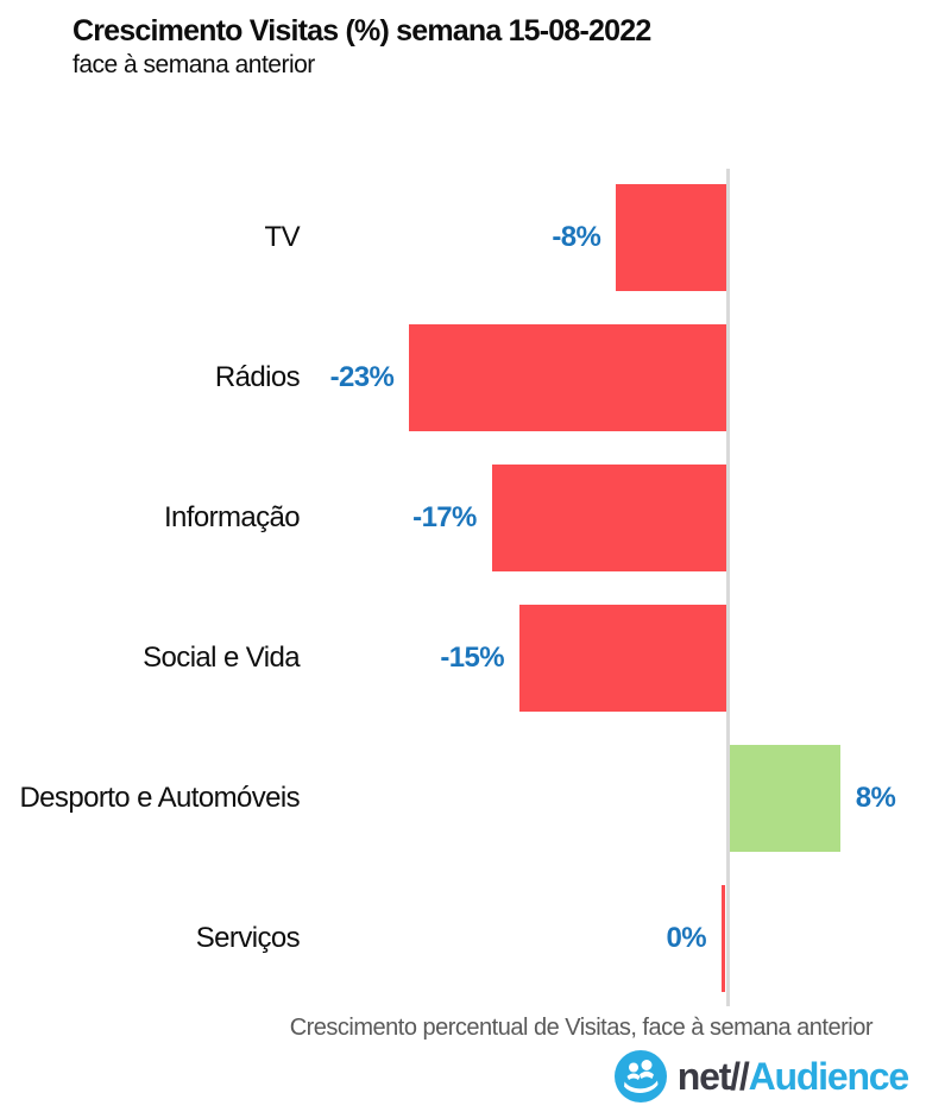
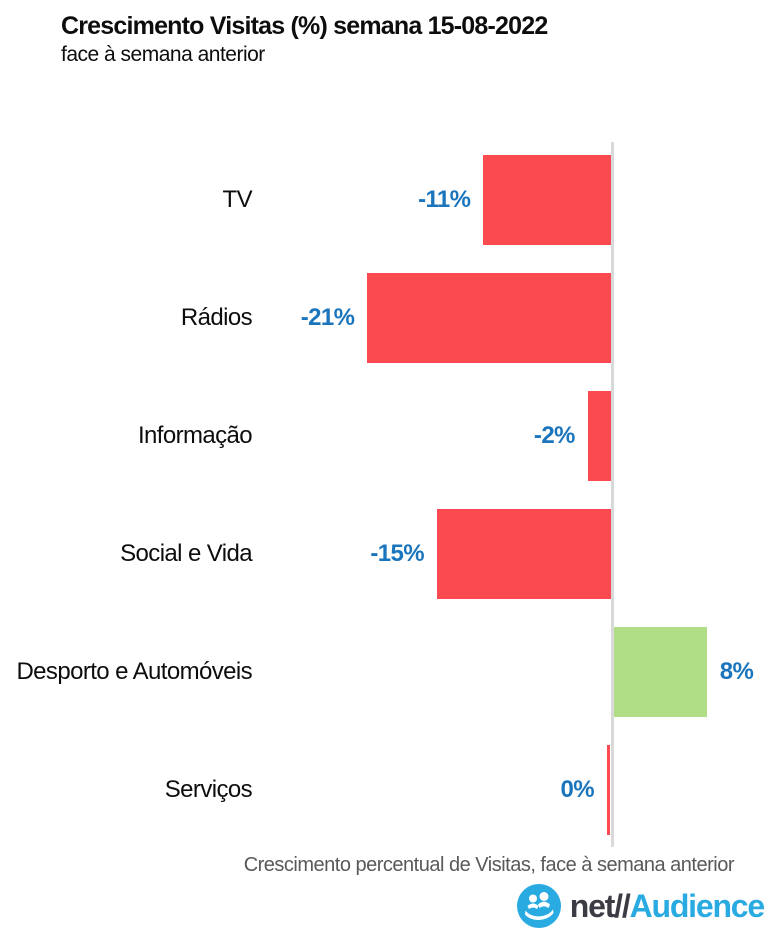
TV: -8% -> -11%
Rádios: -23% -> -21%
Informação: -17% -> -2%
